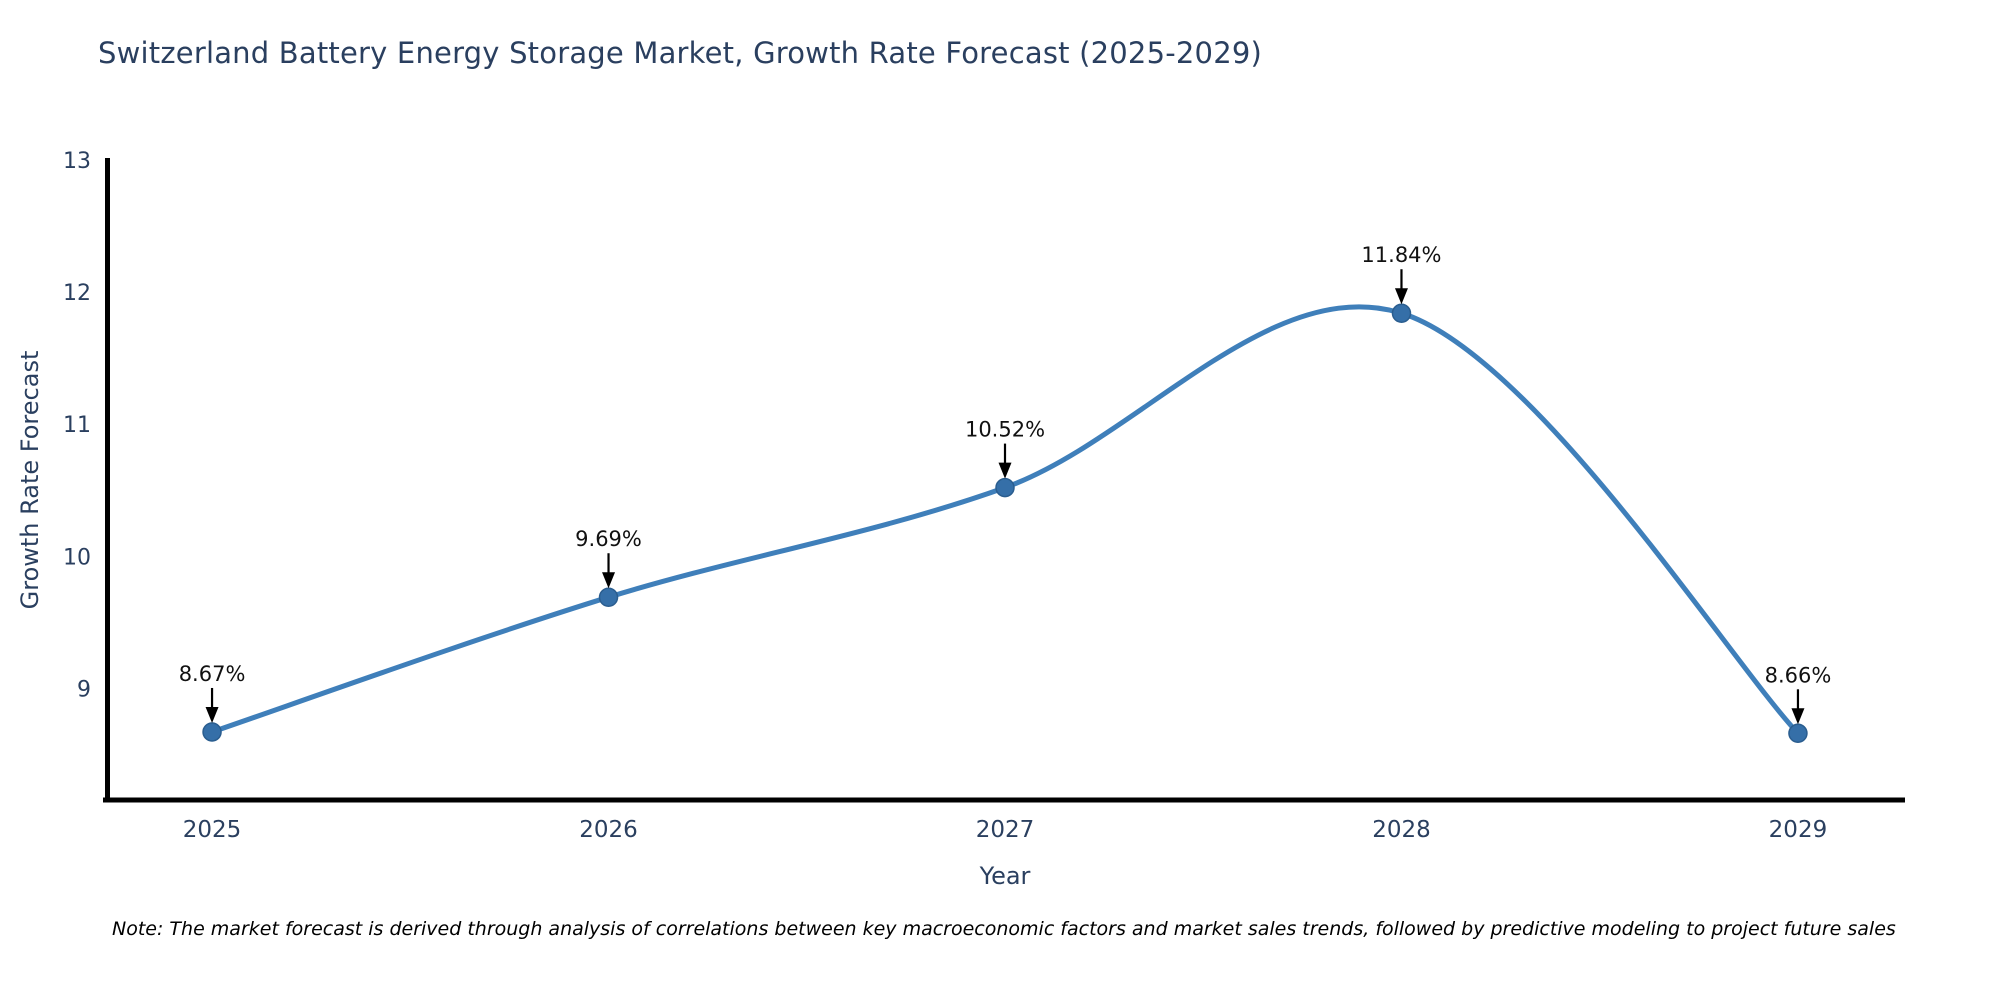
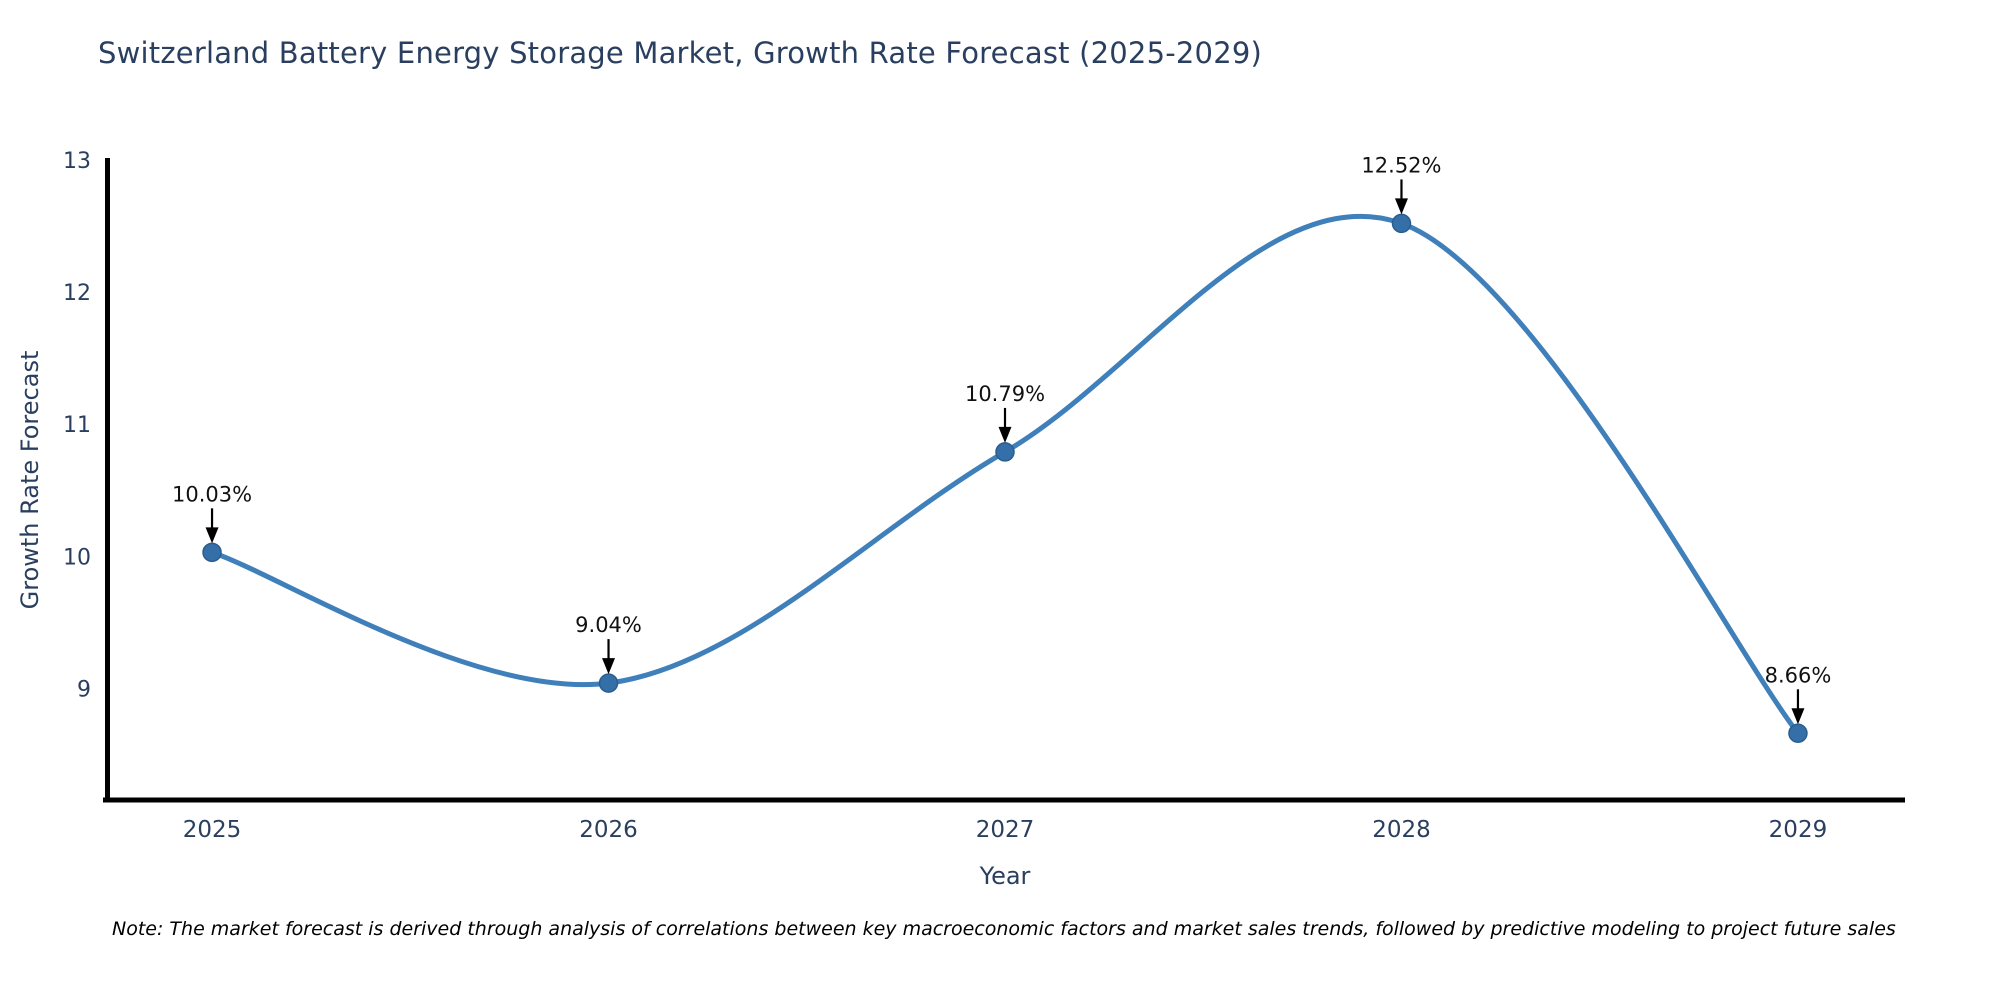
2025: 8.67% -> 10.03%
2026: 9.69% -> 9.04%
2027: 10.52% -> 10.79%
2028: 11.84% -> 12.52%
